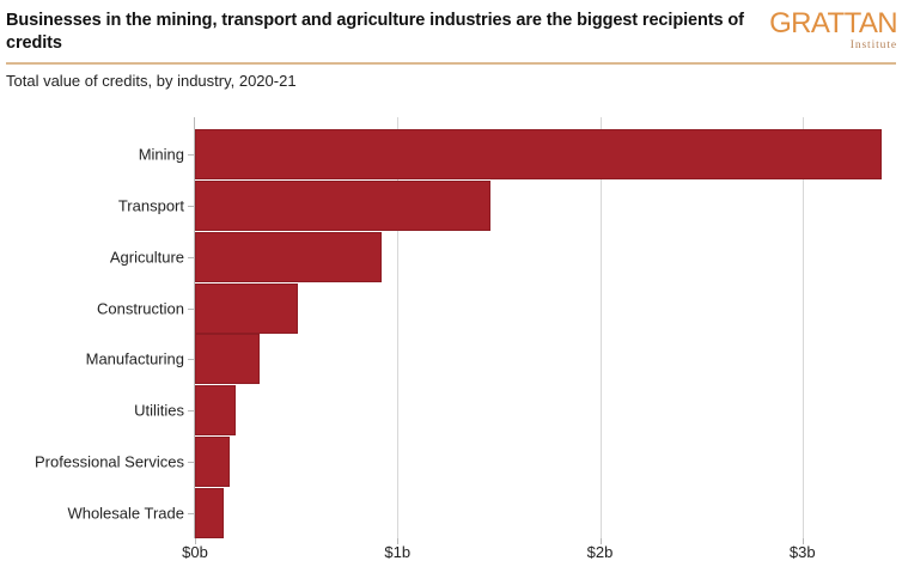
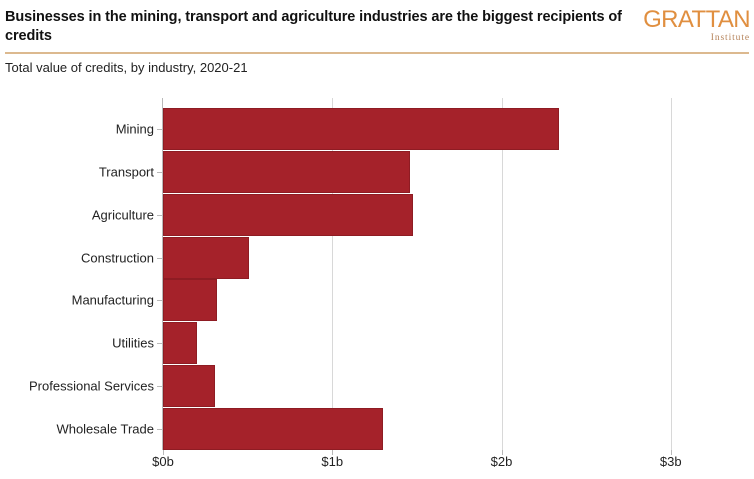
Mining: $3.39b -> $2.34b
Agriculture: $0.92b -> $1.48b
Professional Services: $0.17b -> $0.31b
Wholesale Trade: $0.14b -> $1.30b
